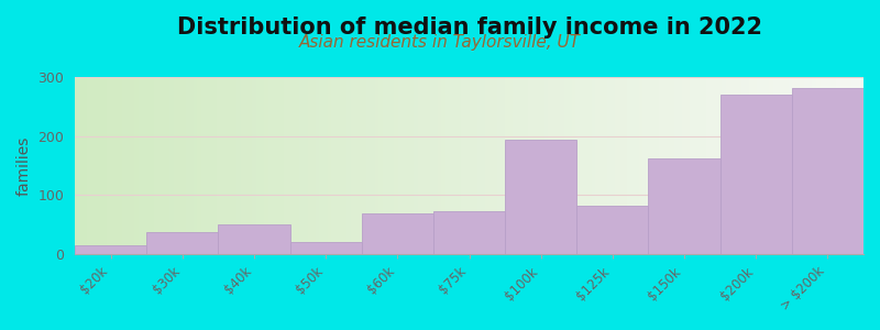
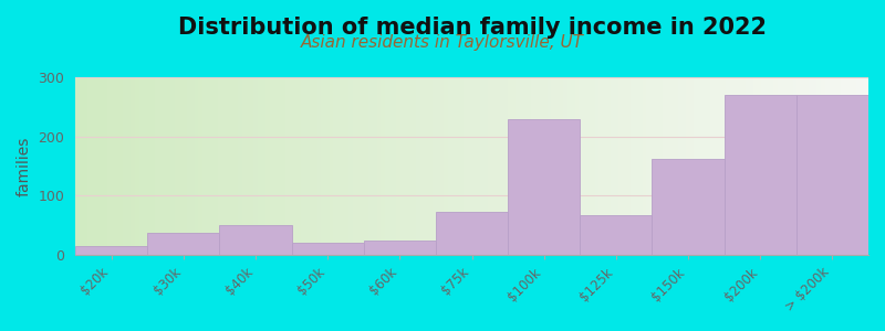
$60k: 70 -> 25
$100k: 194 -> 230
$125k: 82 -> 68
> $200k: 282 -> 270
